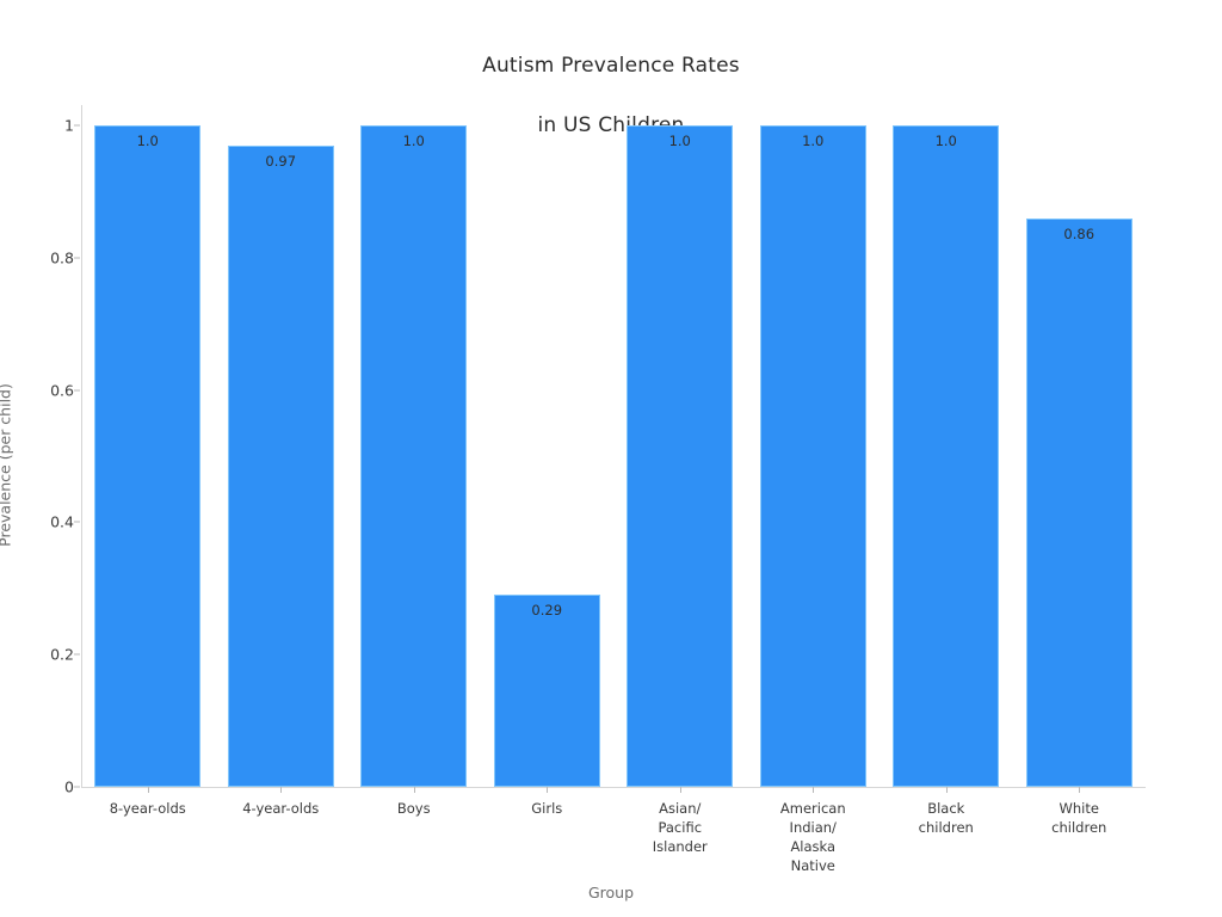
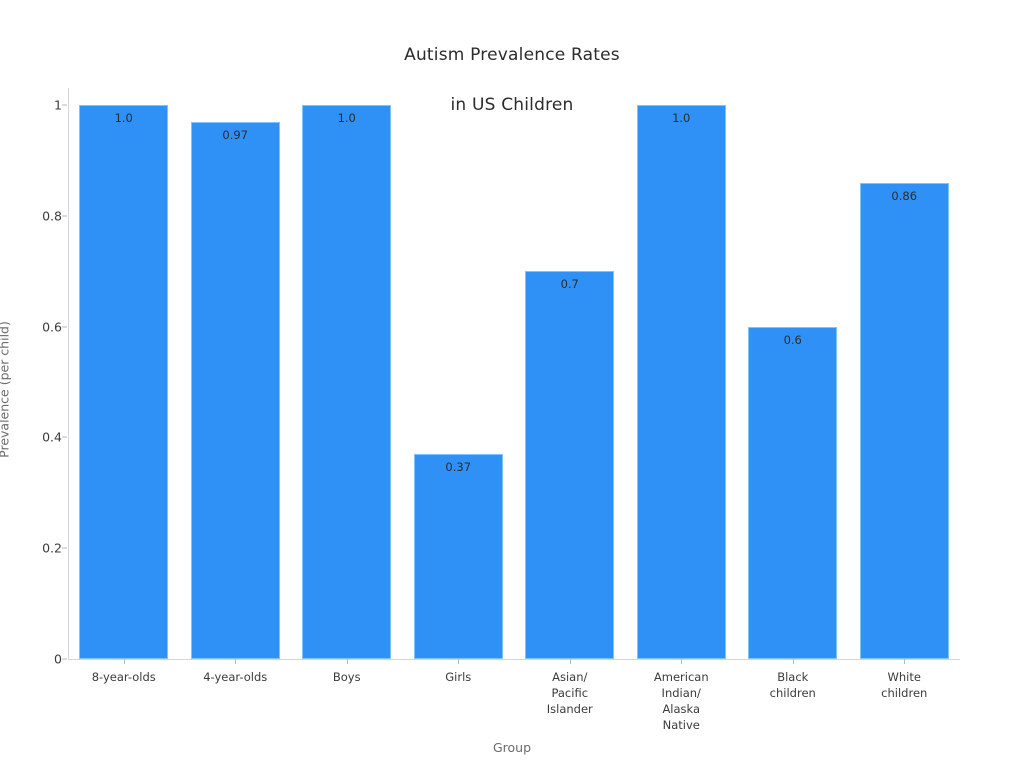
Girls: 0.29 -> 0.37
Asian/ Pacific Islander: 1.0 -> 0.7
Black children: 1.0 -> 0.6
